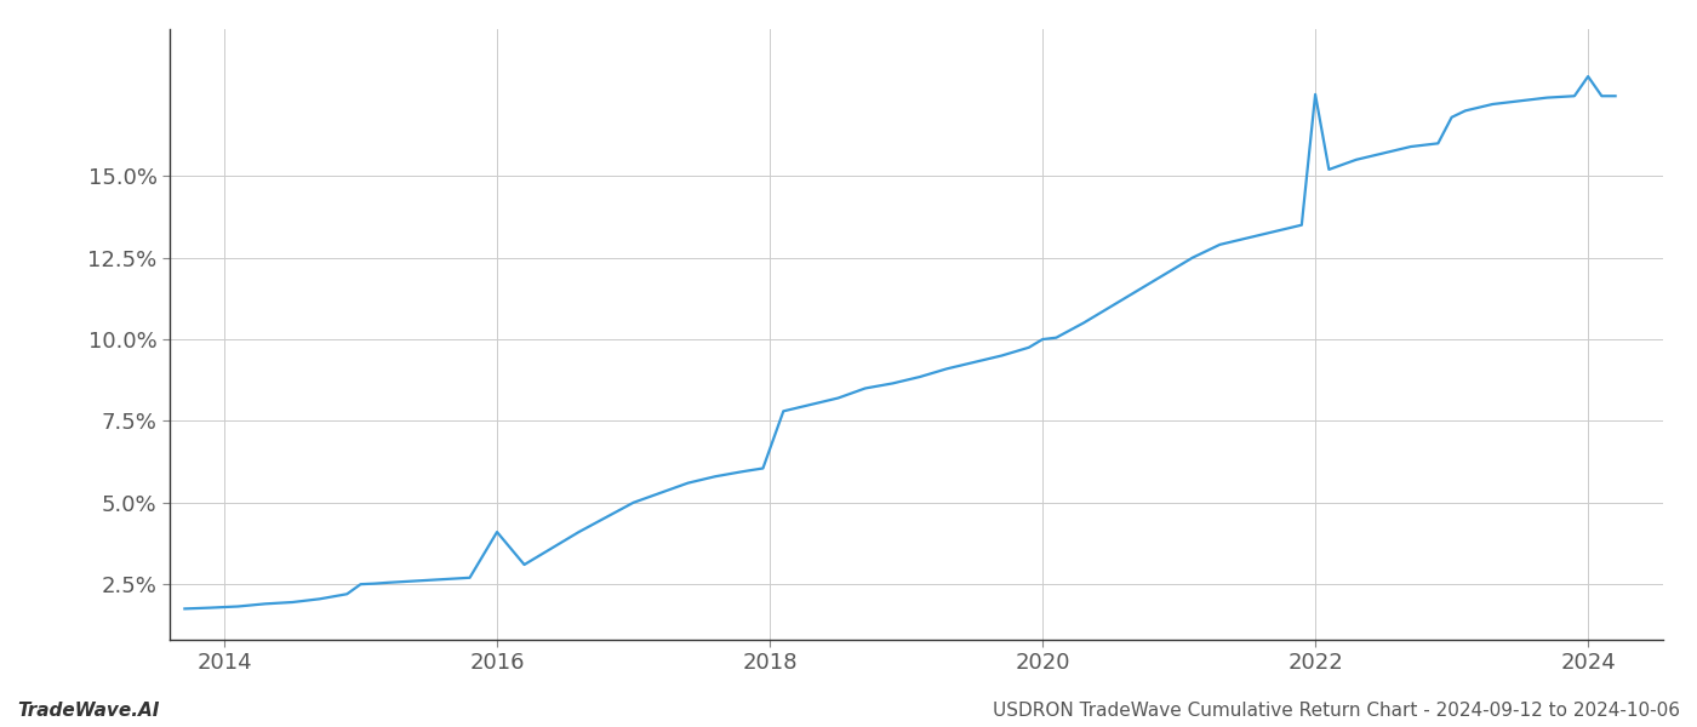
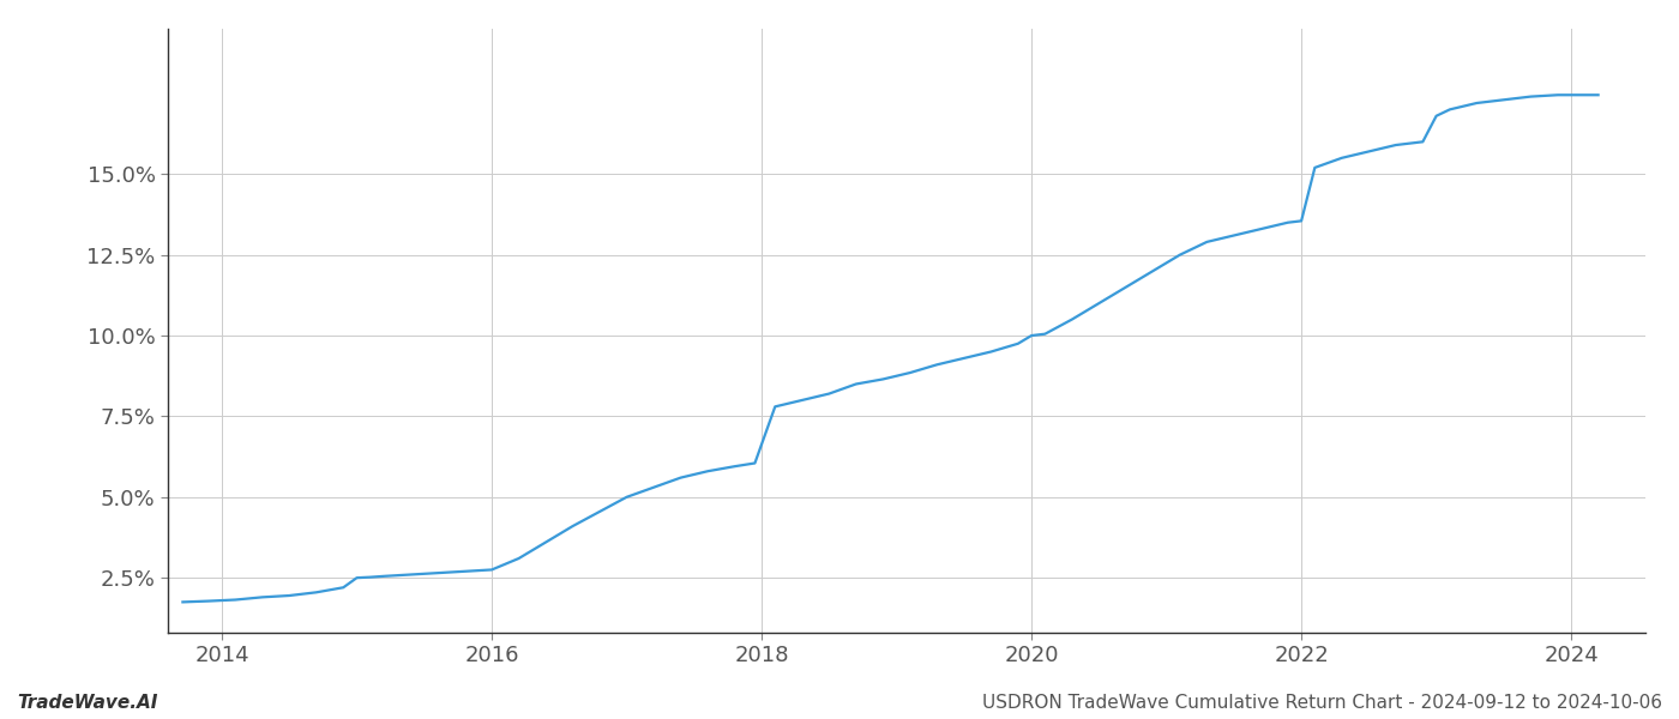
2016: 4.10% -> 2.75%
2022: 17.50% -> 13.55%
2024: 18.05% -> 17.45%
